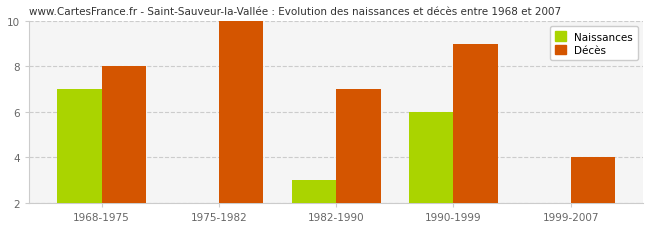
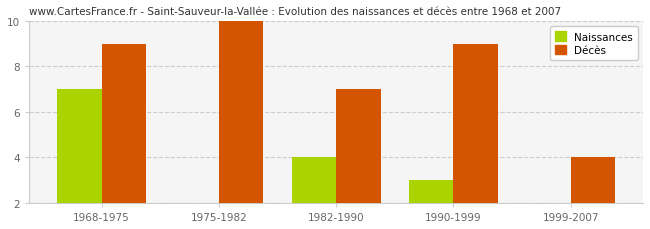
Décès/1968-1975: 8 -> 9
Naissances/1982-1990: 3 -> 4
Naissances/1990-1999: 6 -> 3
